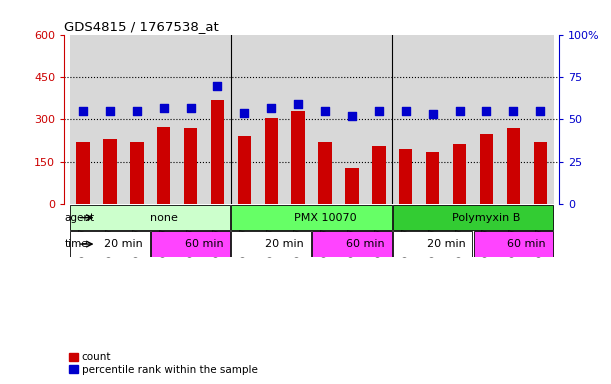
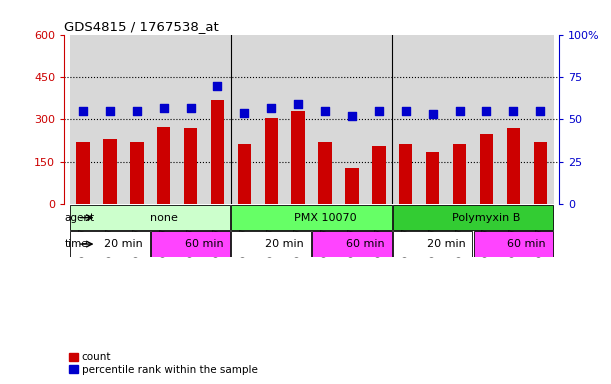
count/GSM770865: 240 -> 215
count/GSM770868: 195 -> 215
